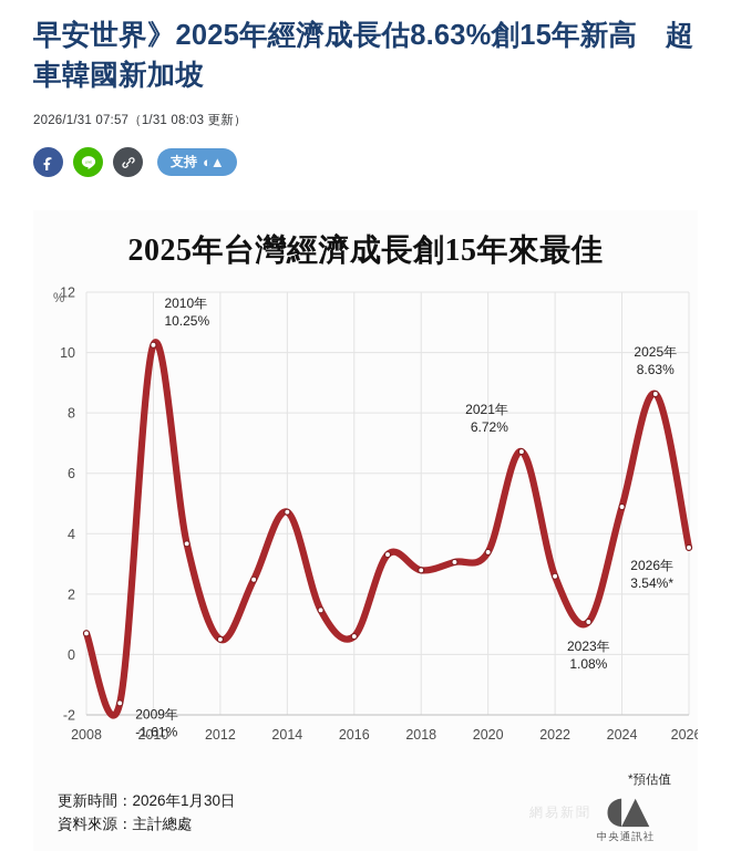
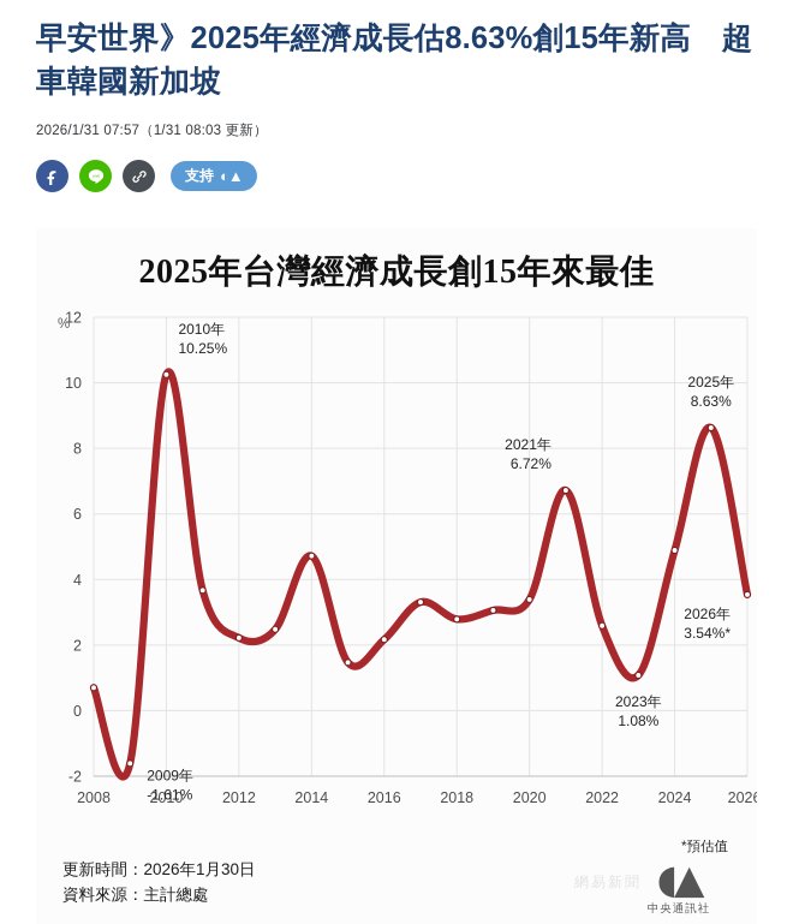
2012: 0.5 -> 2.2
2016: 0.6 -> 2.2
